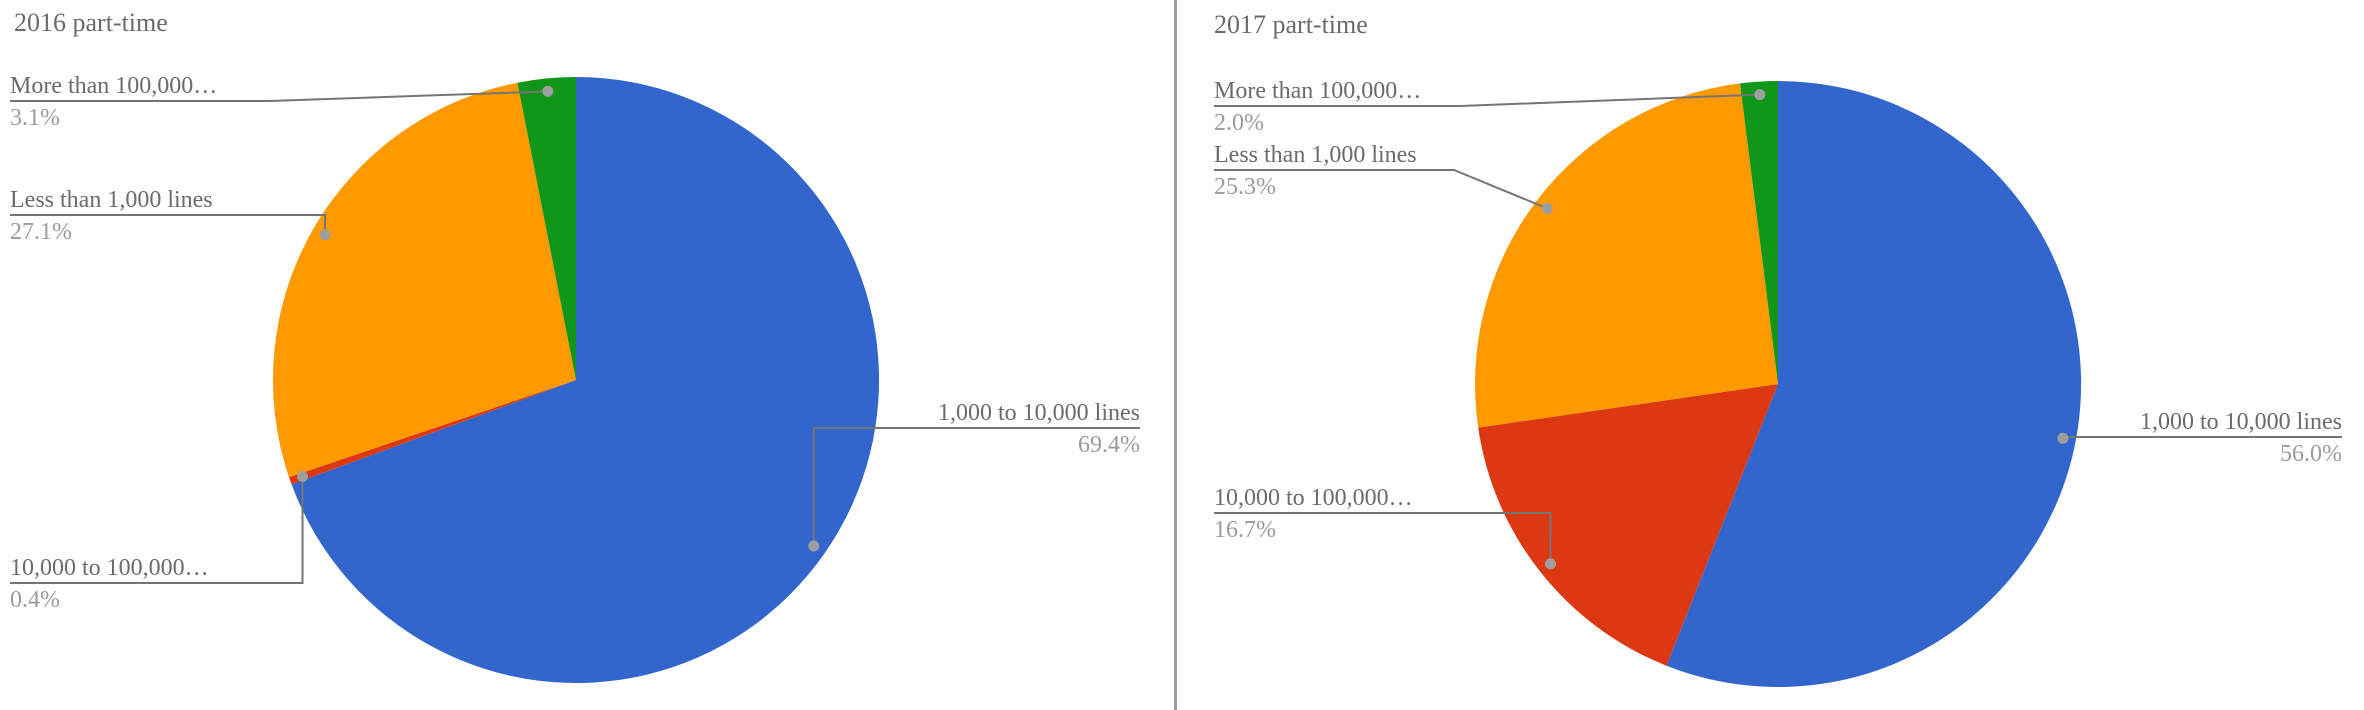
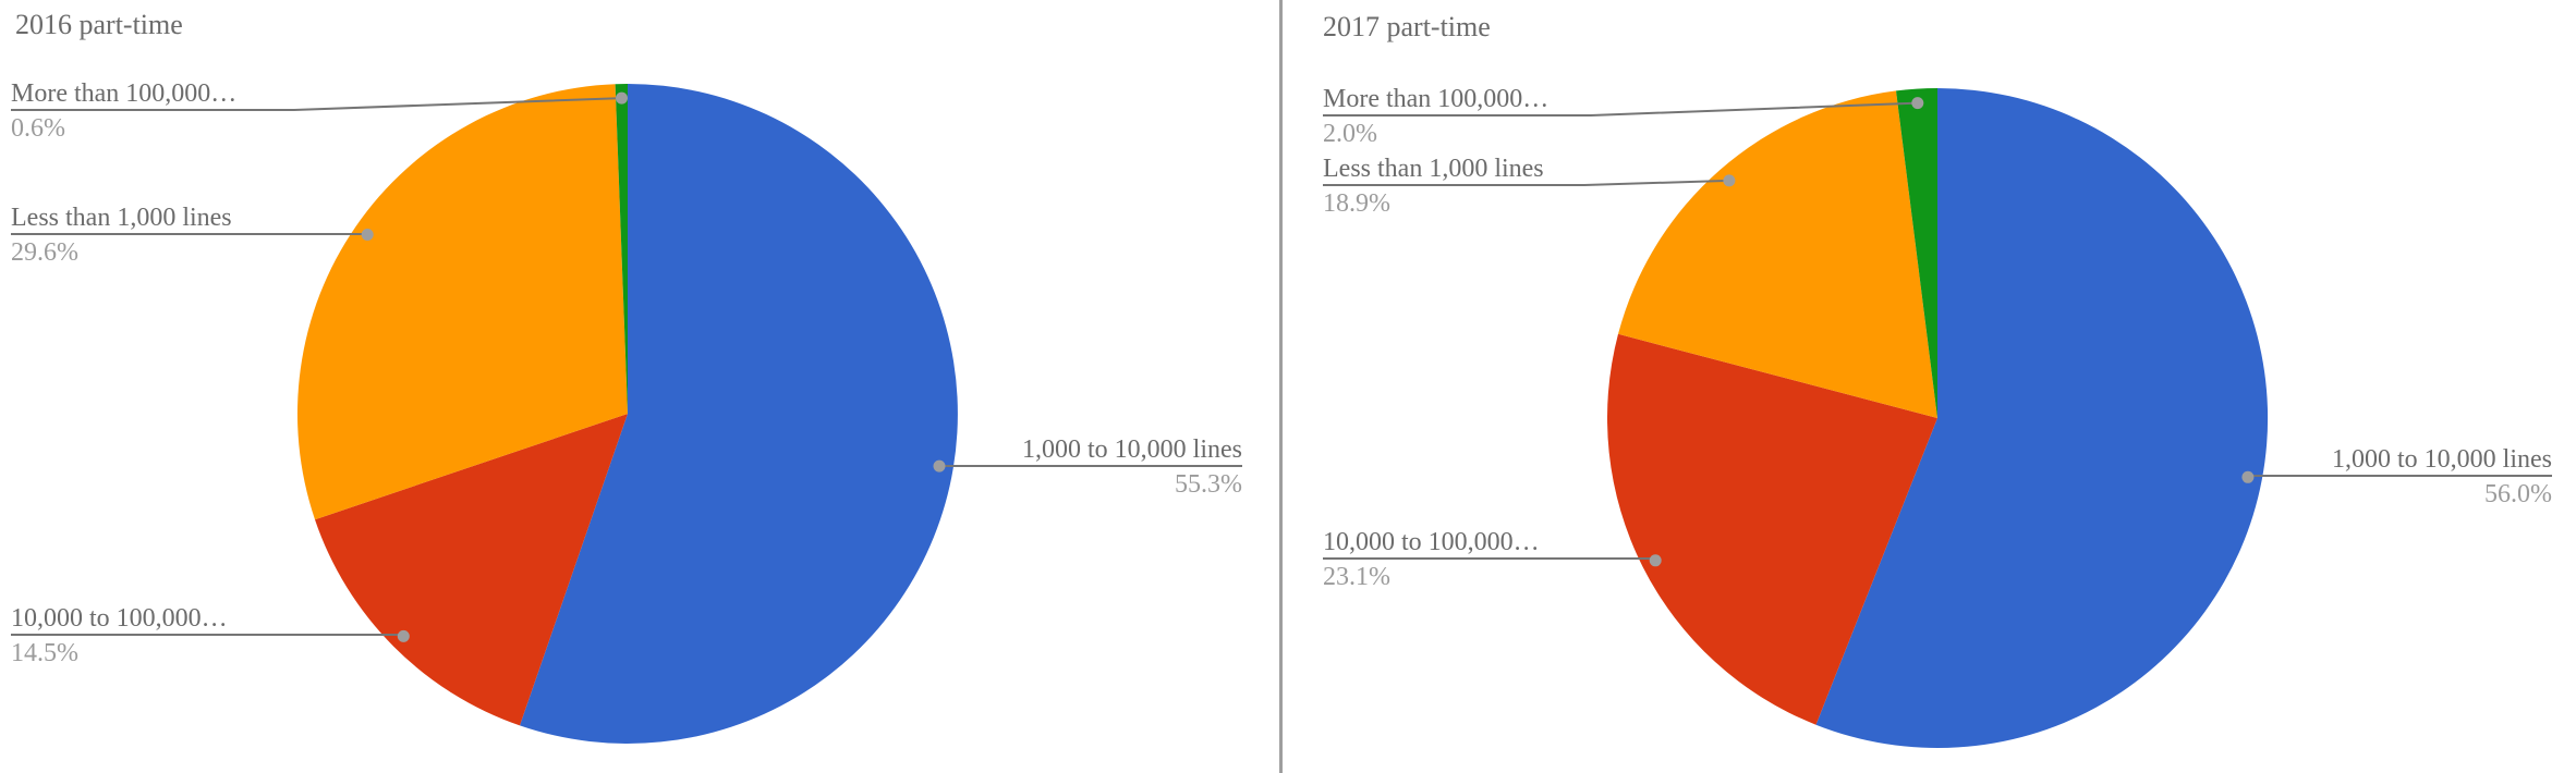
2016 part-time/1,000 to 10,000 lines: 69.4% -> 55.3%
2016 part-time/10,000 to 100,000…: 0.4% -> 14.5%
2016 part-time/Less than 1,000 lines: 27.1% -> 29.6%
2016 part-time/More than 100,000…: 3.1% -> 0.6%
2017 part-time/10,000 to 100,000…: 16.7% -> 23.1%
2017 part-time/Less than 1,000 lines: 25.3% -> 18.9%
